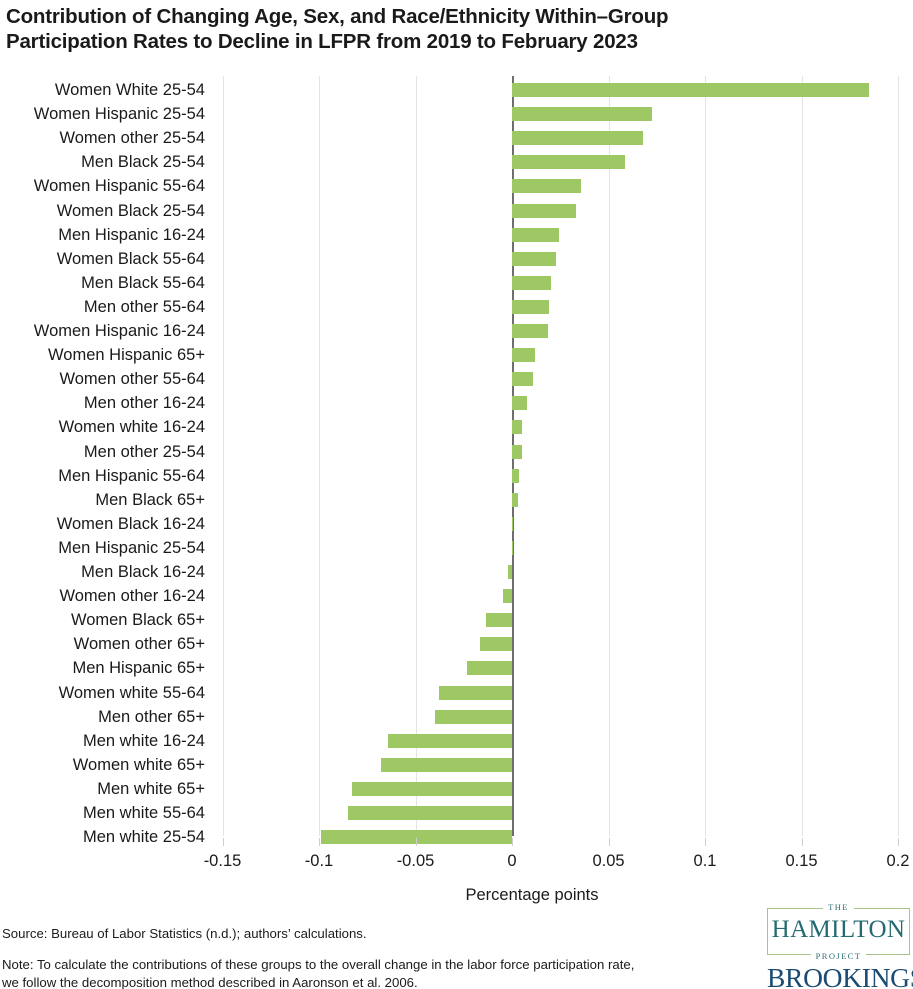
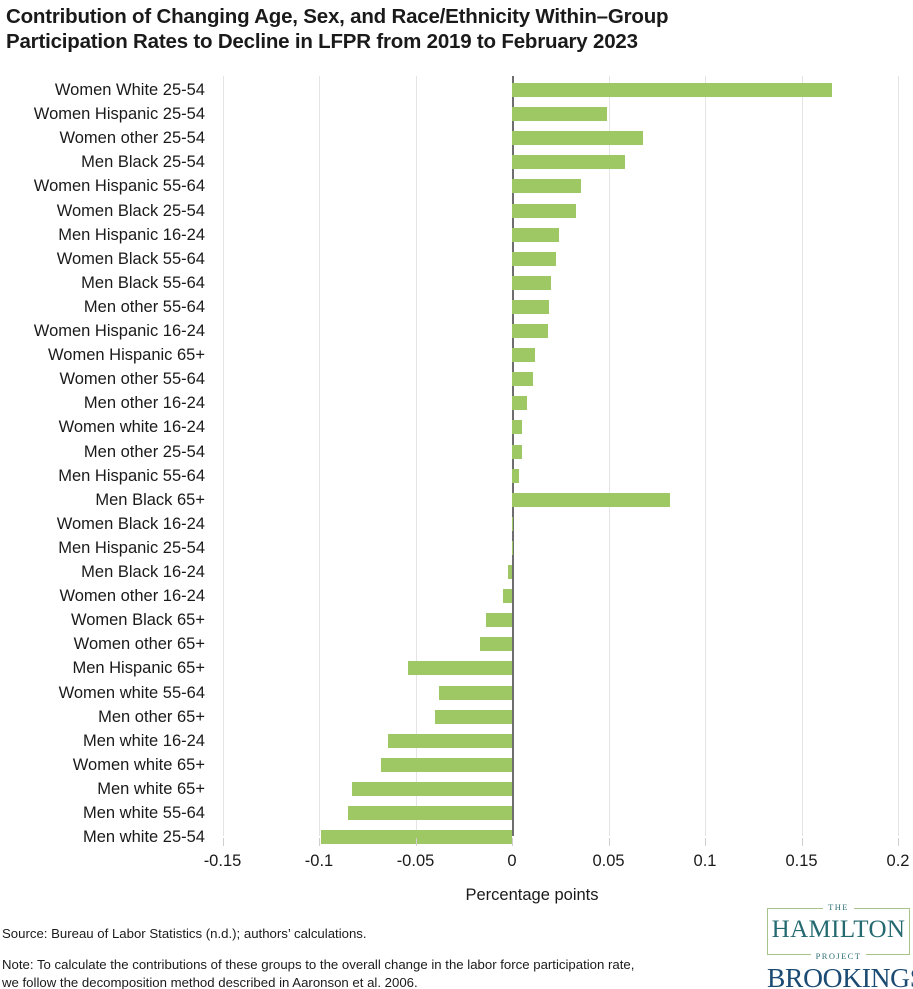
Women White 25-54: 0.185 -> 0.166
Women Hispanic 25-54: 0.072 -> 0.049
Men Black 65+: 0.003 -> 0.082
Men Hispanic 65+: -0.023 -> -0.054
